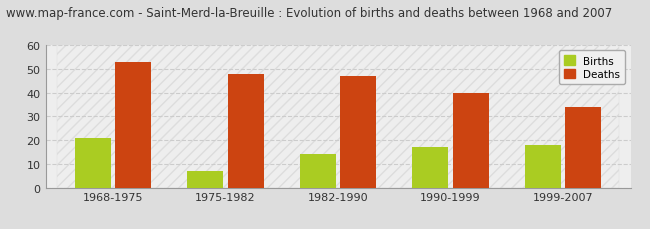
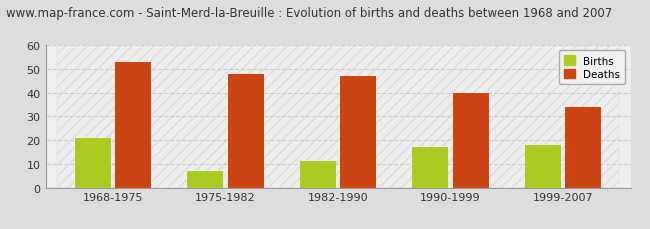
Births/1982-1990: 14 -> 11
